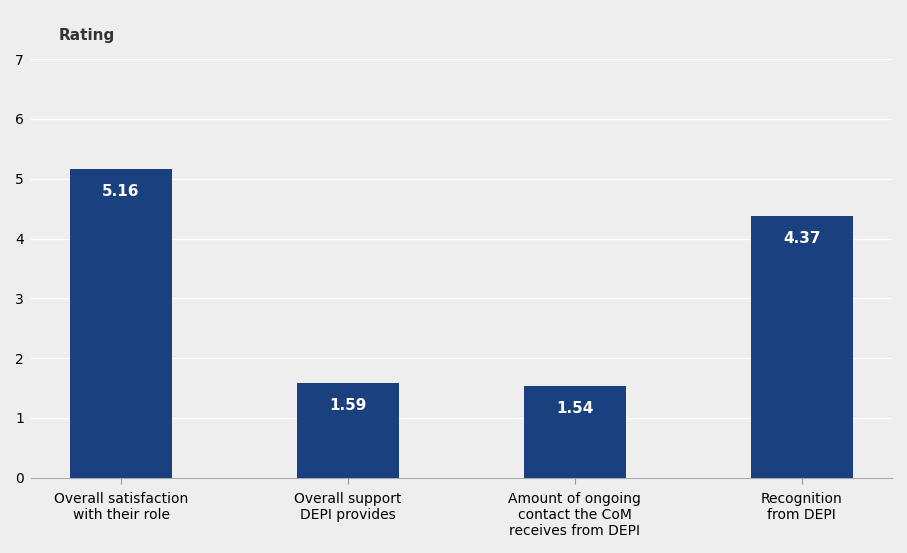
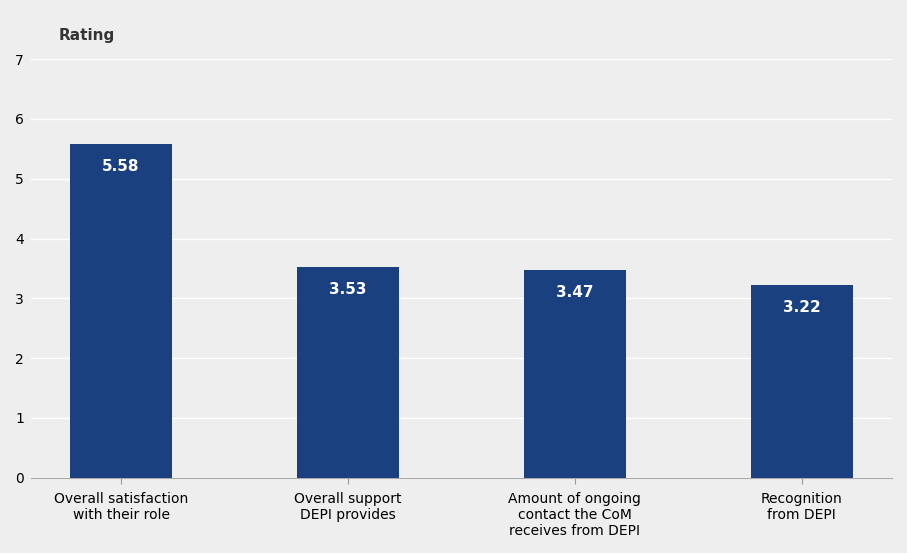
Overall satisfaction with their role: 5.16 -> 5.58
Overall support DEPI provides: 1.59 -> 3.53
Amount of ongoing contact the CoM receives from DEPI: 1.54 -> 3.47
Recognition from DEPI: 4.37 -> 3.22
